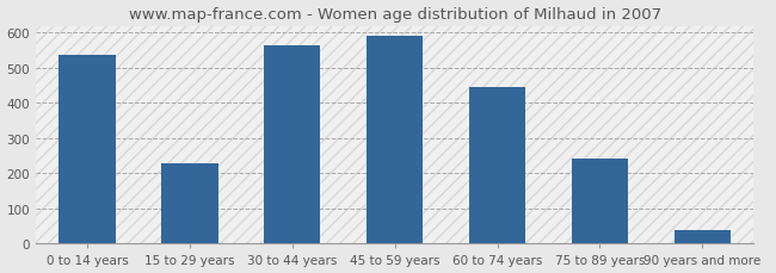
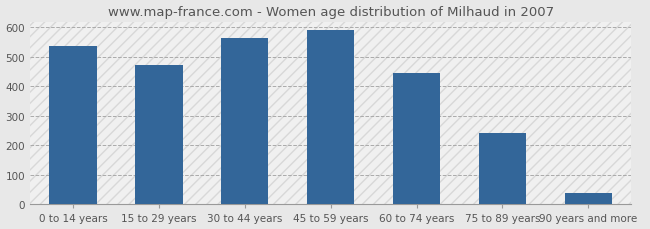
15 to 29 years: 230 -> 472
